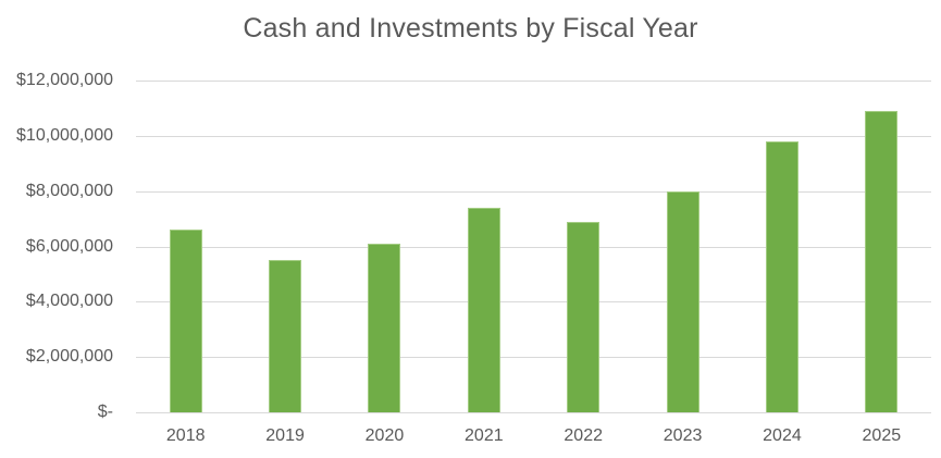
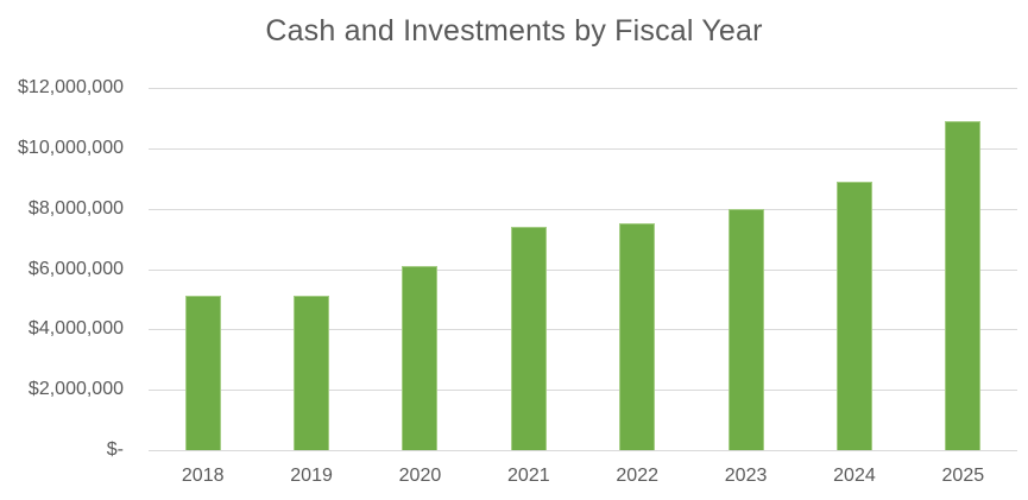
2018: $6600000 -> $5100000
2019: $5500000 -> $5100000
2022: $6900000 -> $7500000
2024: $9800000 -> $8900000
